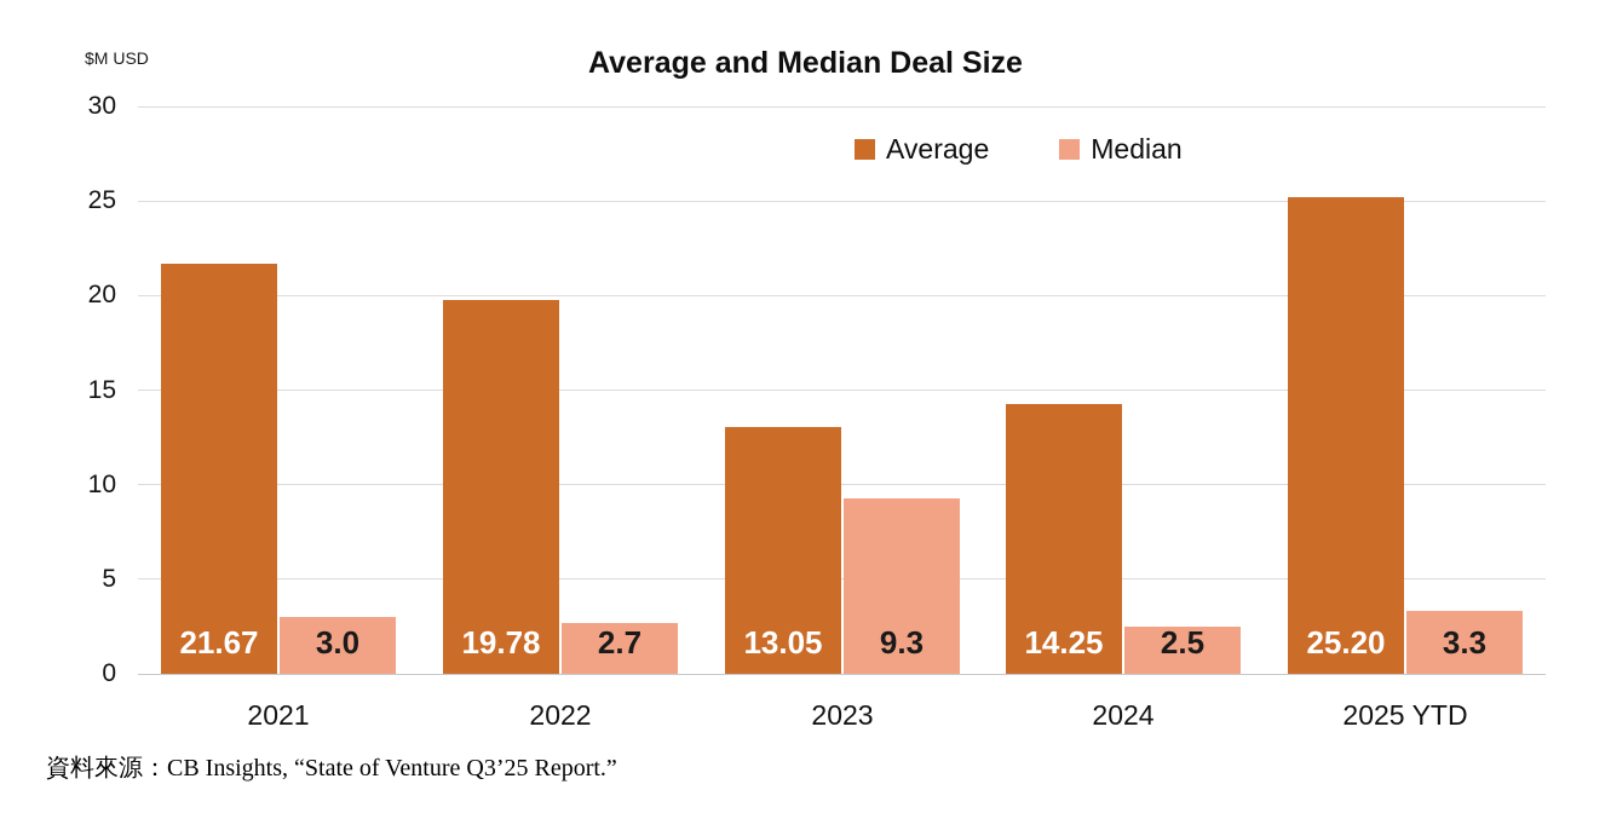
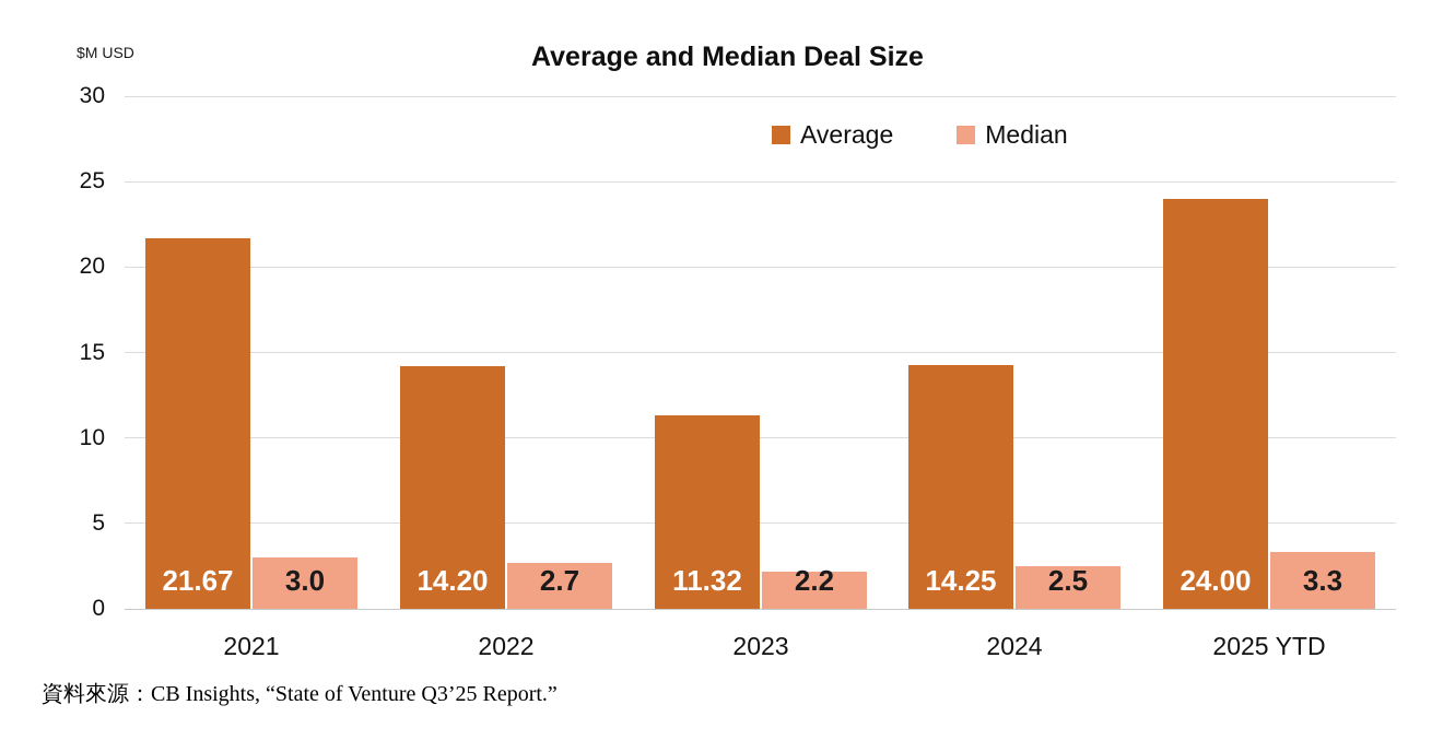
Average/2022: 19.78 -> 14.20
Average/2023: 13.05 -> 11.32
Median/2023: 9.3 -> 2.2
Average/2025 YTD: 25.20 -> 24.00
